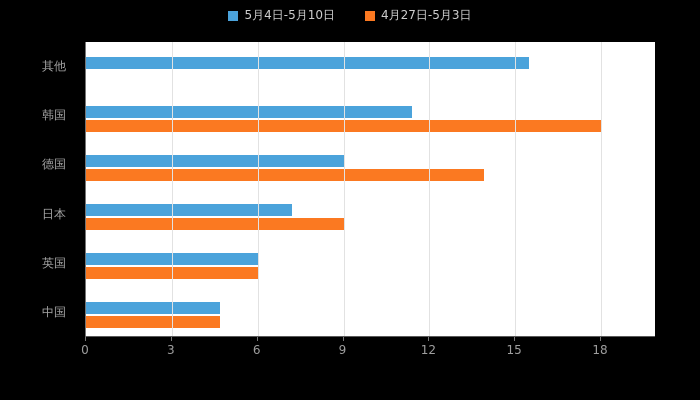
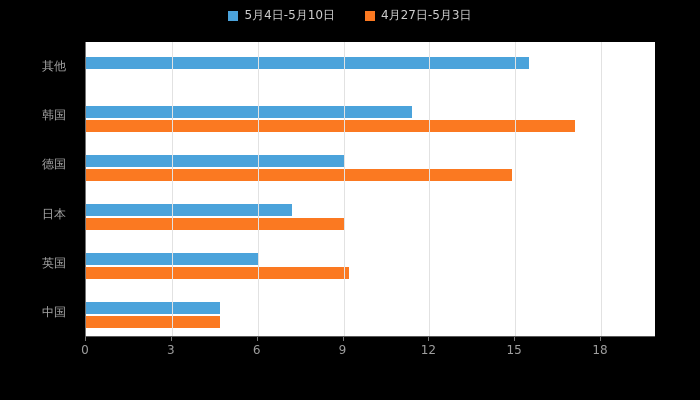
4月27日-5月3日/韩国: 18.0 -> 17.1
4月27日-5月3日/德国: 13.9 -> 14.9
4月27日-5月3日/英国: 6.0 -> 9.2
